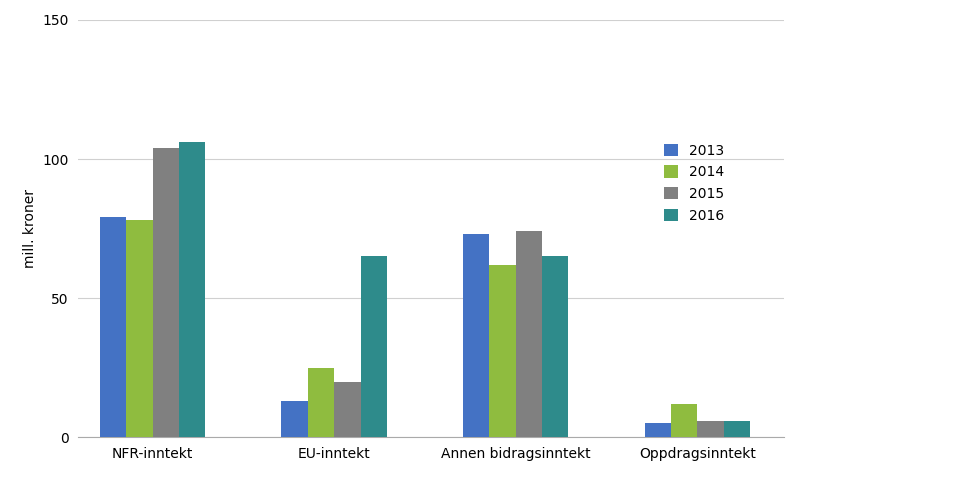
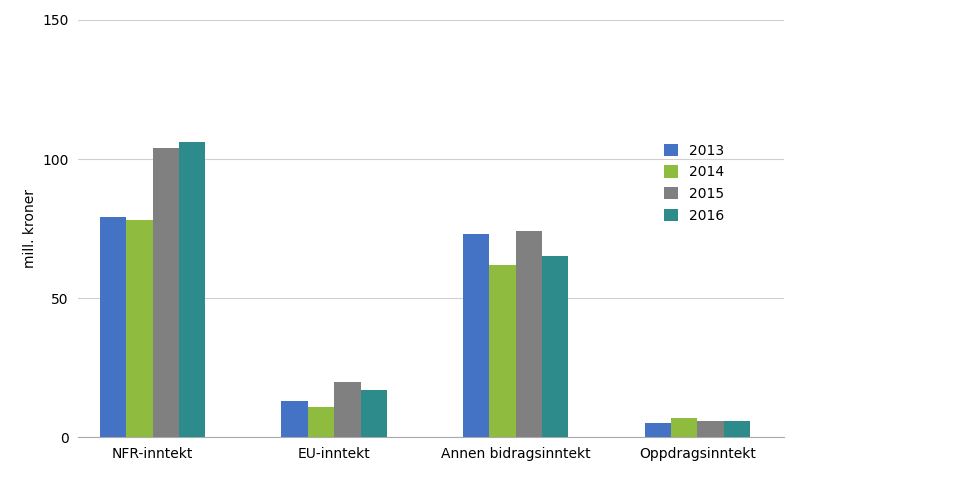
2014/EU-inntekt: 25 -> 11
2016/EU-inntekt: 65 -> 17
2014/Oppdragsinntekt: 12 -> 7
